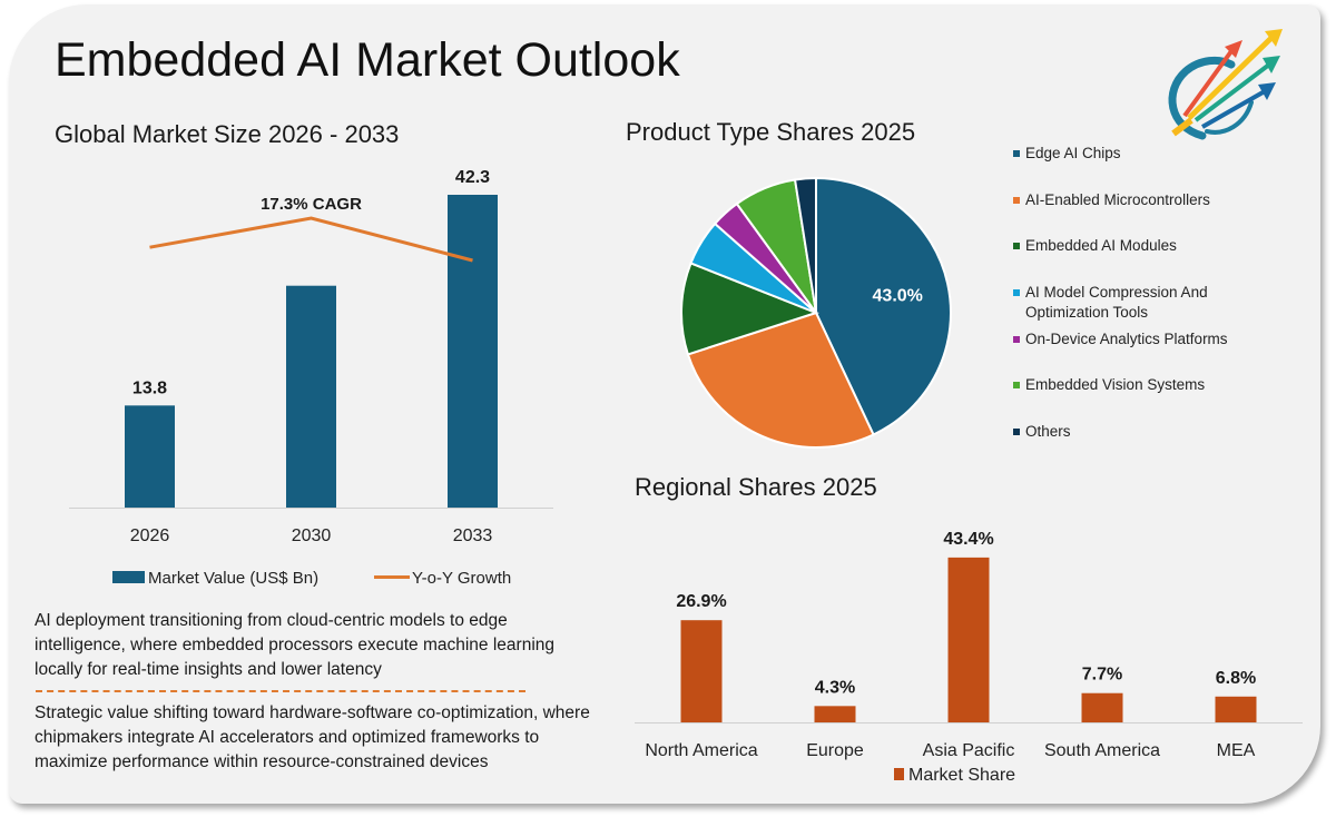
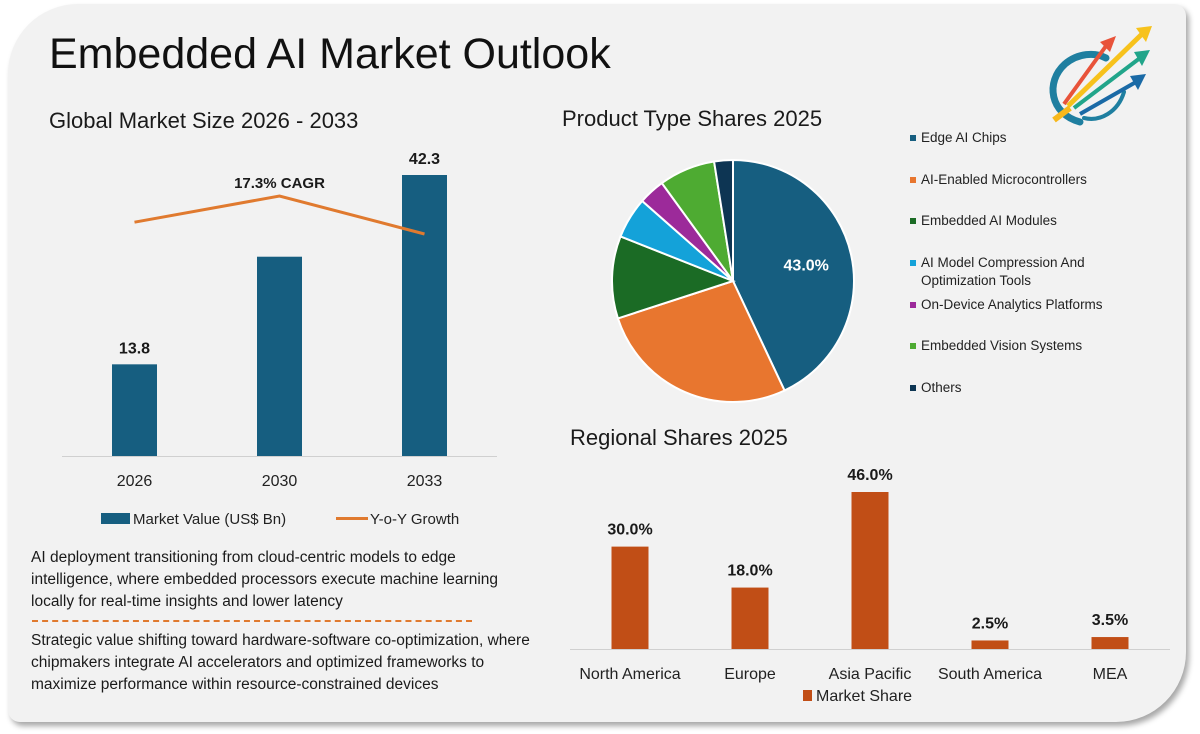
Regional Shares 2025/North America: 26.9% -> 30.0%
Regional Shares 2025/Europe: 4.3% -> 18.0%
Regional Shares 2025/Asia Pacific: 43.4% -> 46.0%
Regional Shares 2025/South America: 7.7% -> 2.5%
Regional Shares 2025/MEA: 6.8% -> 3.5%
